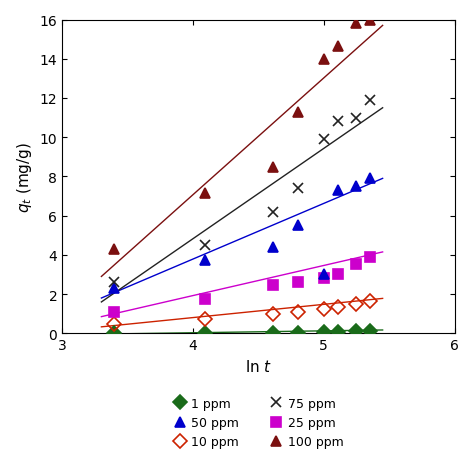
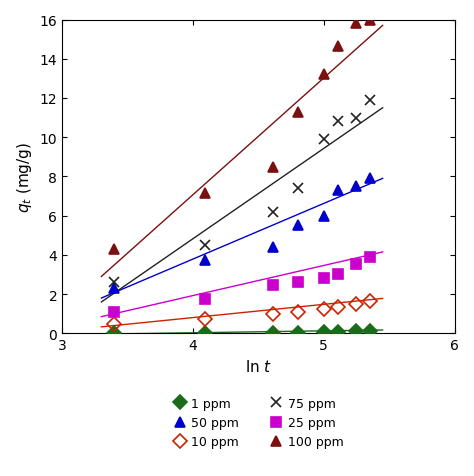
50 ppm/5: 3.0 -> 6.0
100 ppm/5: 14.0 -> 13.2
